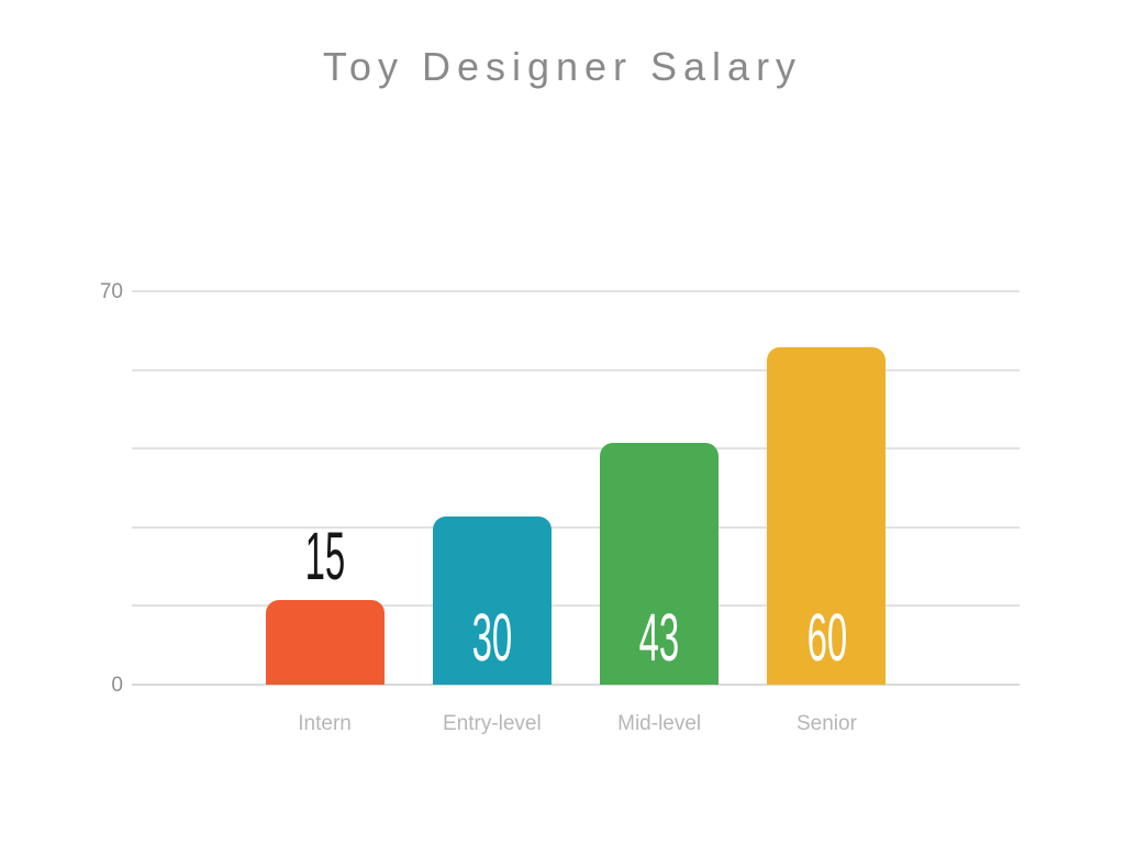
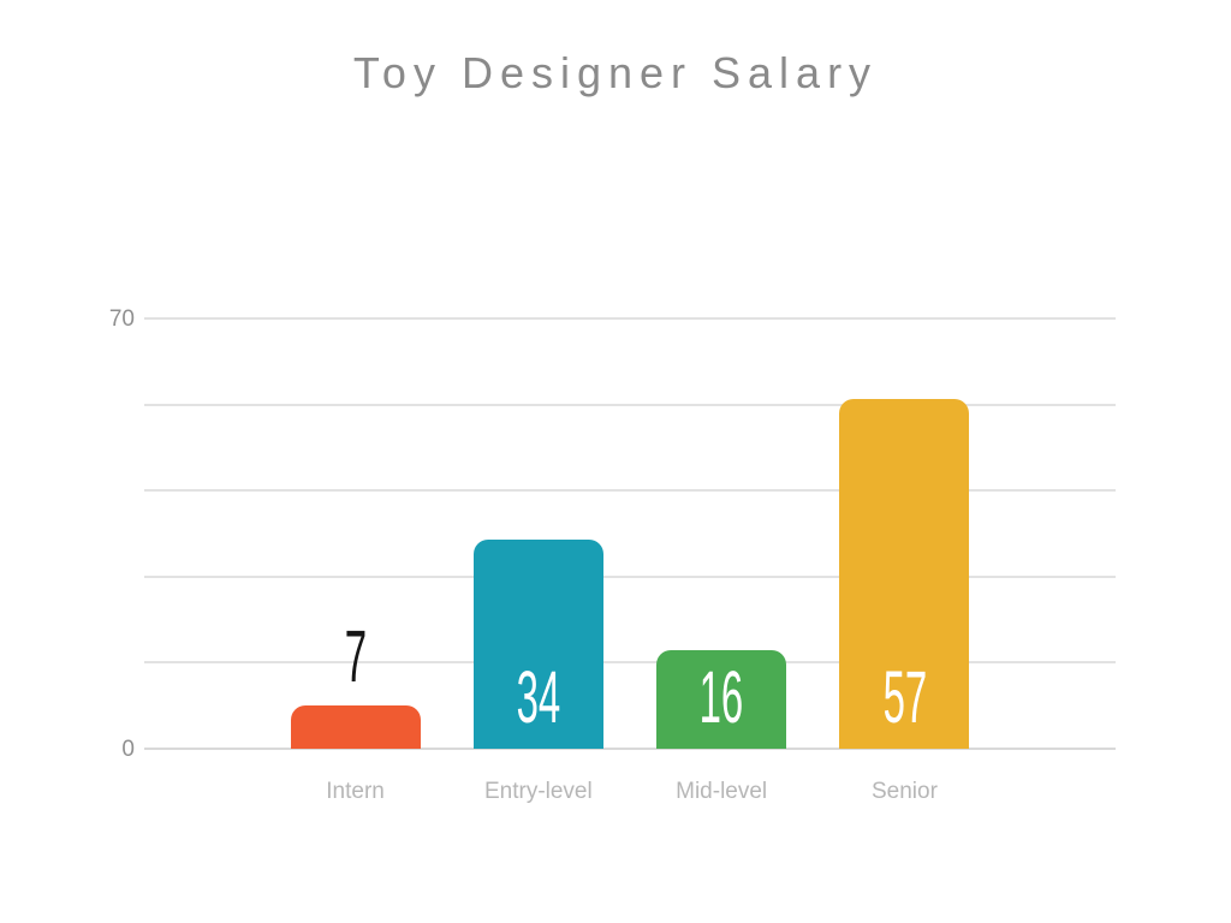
Intern: 15 -> 7
Entry-level: 30 -> 34
Mid-level: 43 -> 16
Senior: 60 -> 57
